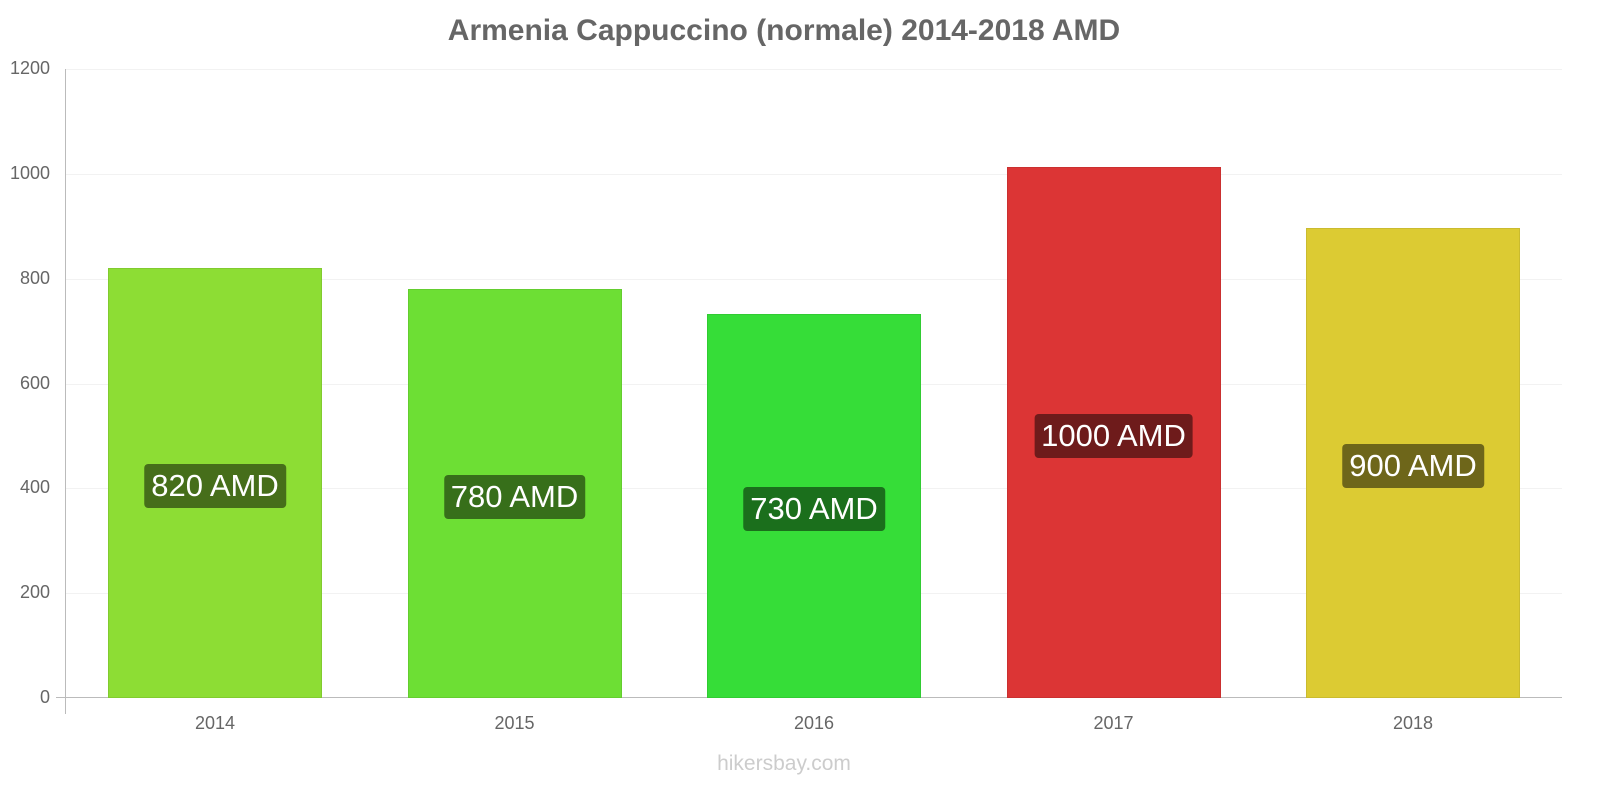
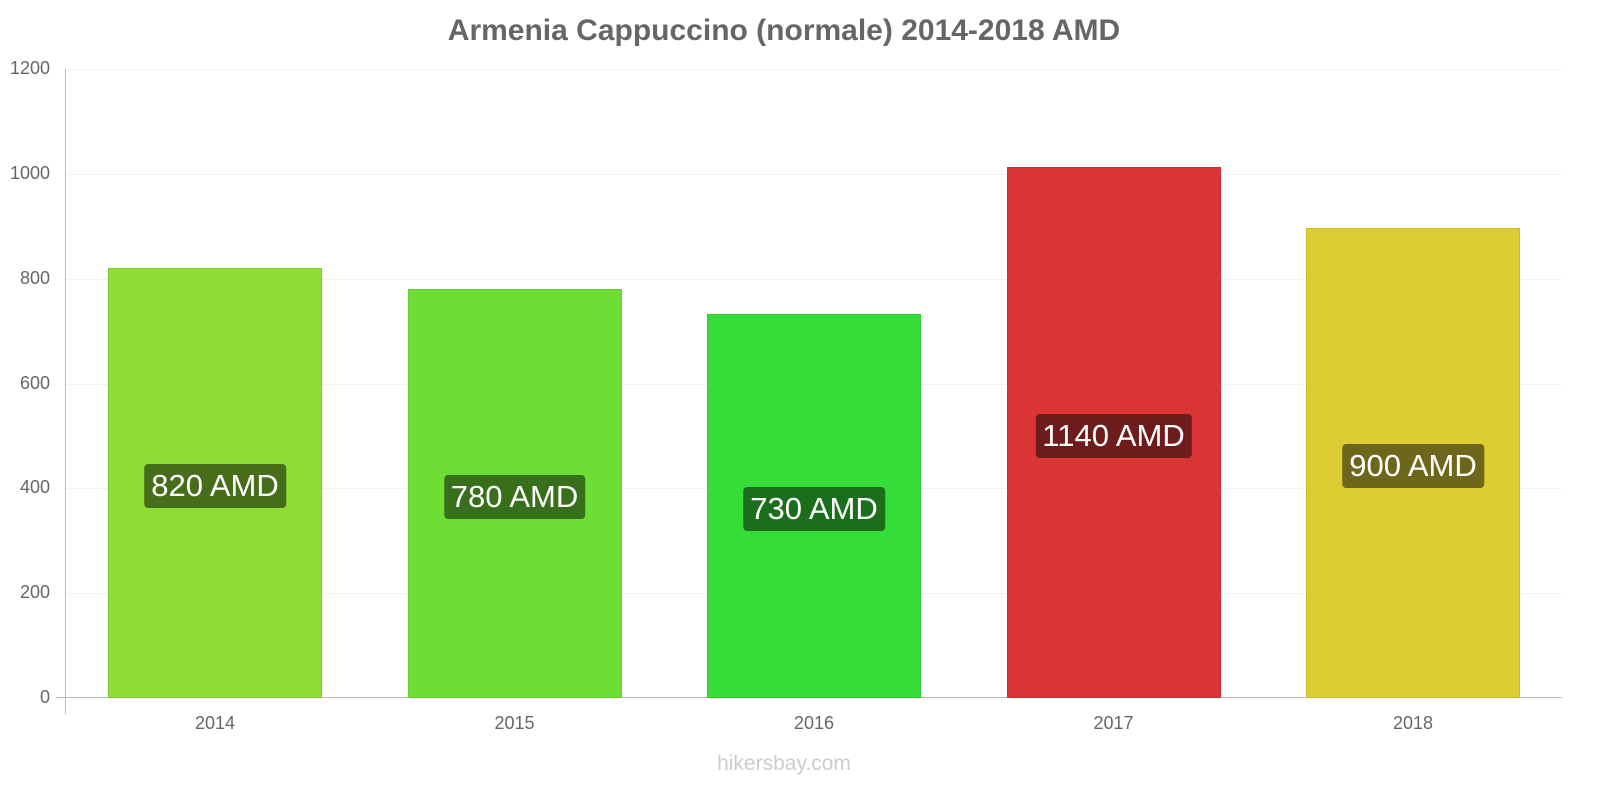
2017: 1000 -> 1140
